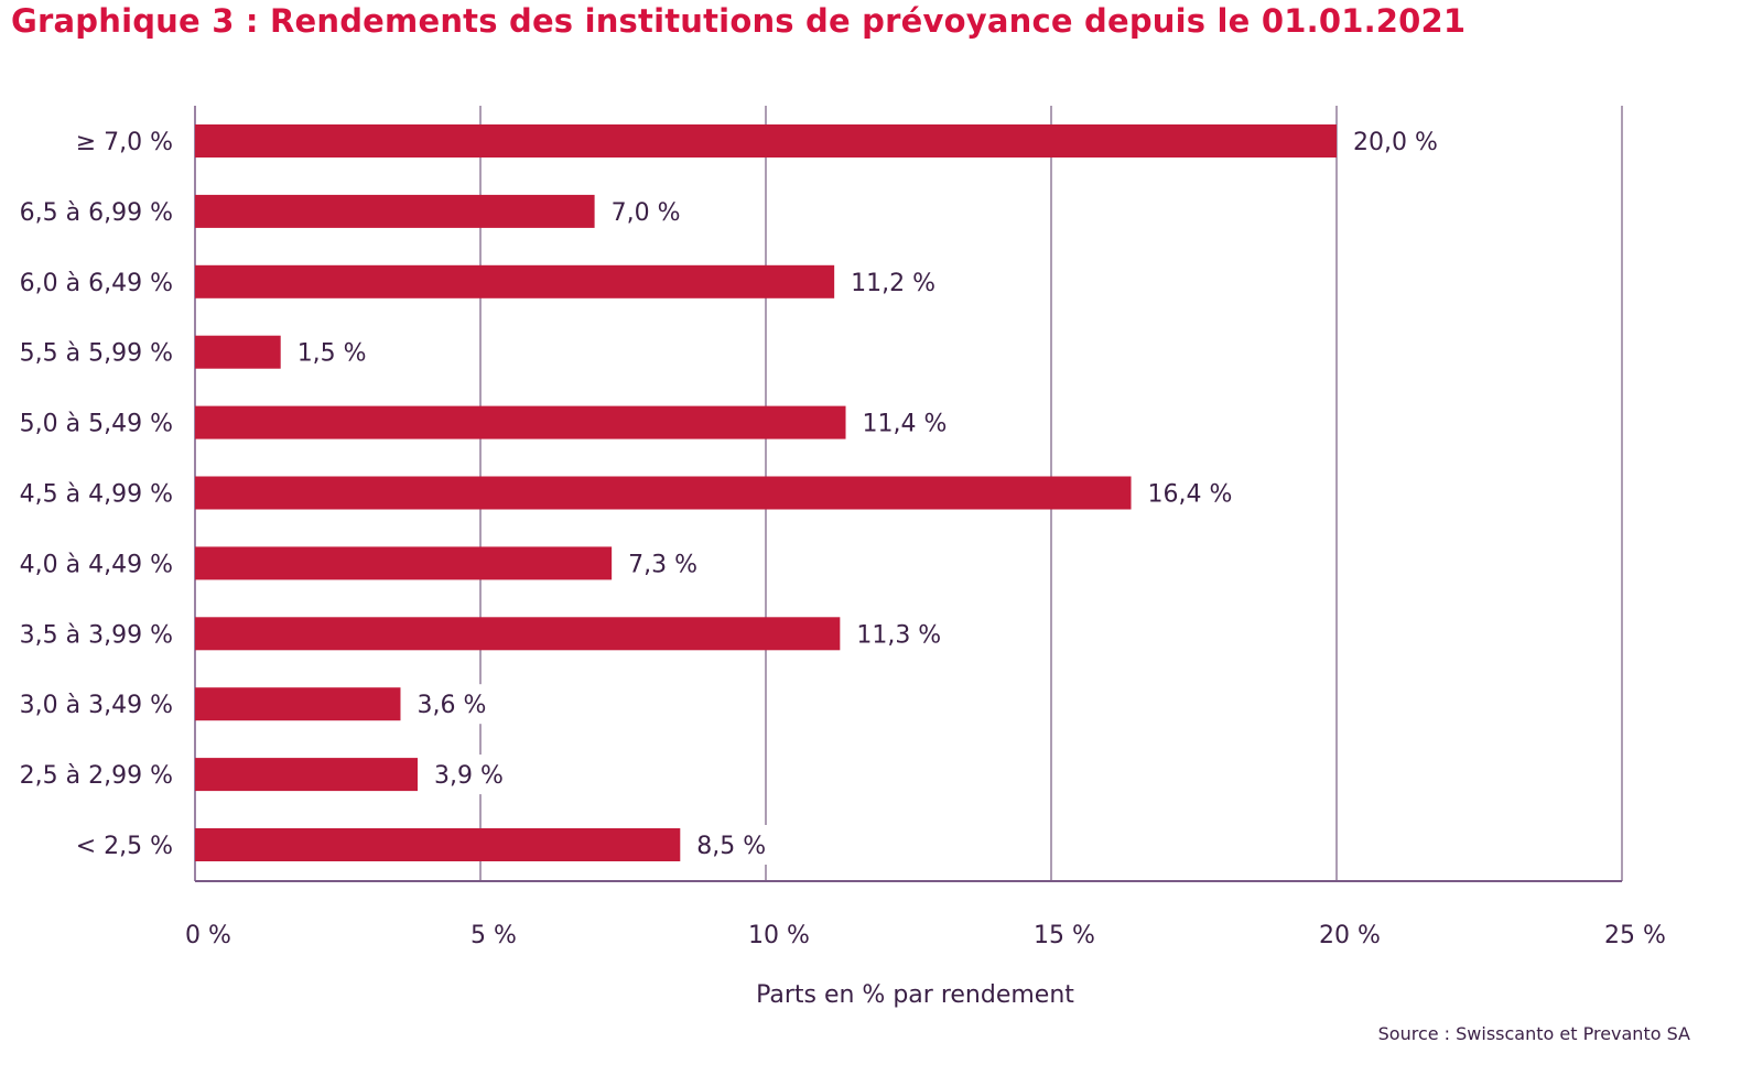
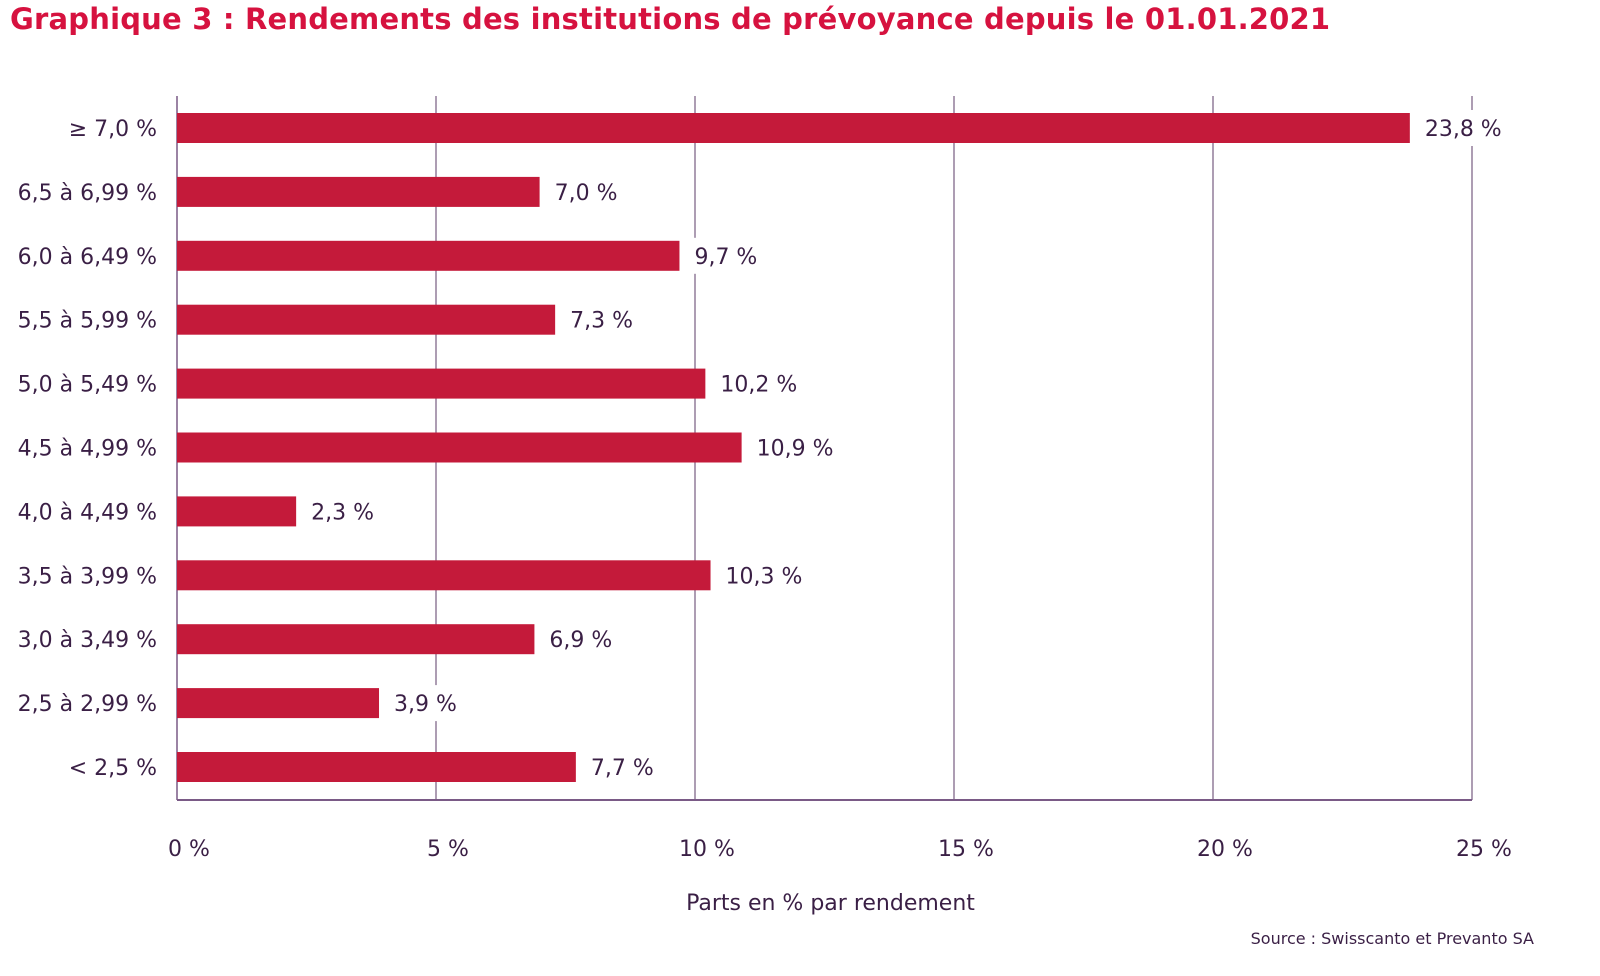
≥ 7,0 %: 20,0 -> 23,8
6,0 à 6,49 %: 11,2 -> 9,7
5,5 à 5,99 %: 1,5 -> 7,3
5,0 à 5,49 %: 11,4 -> 10,2
4,5 à 4,99 %: 16,4 -> 10,9
4,0 à 4,49 %: 7,3 -> 2,3
3,5 à 3,99 %: 11,3 -> 10,3
3,0 à 3,49 %: 3,6 -> 6,9
< 2,5 %: 8,5 -> 7,7
